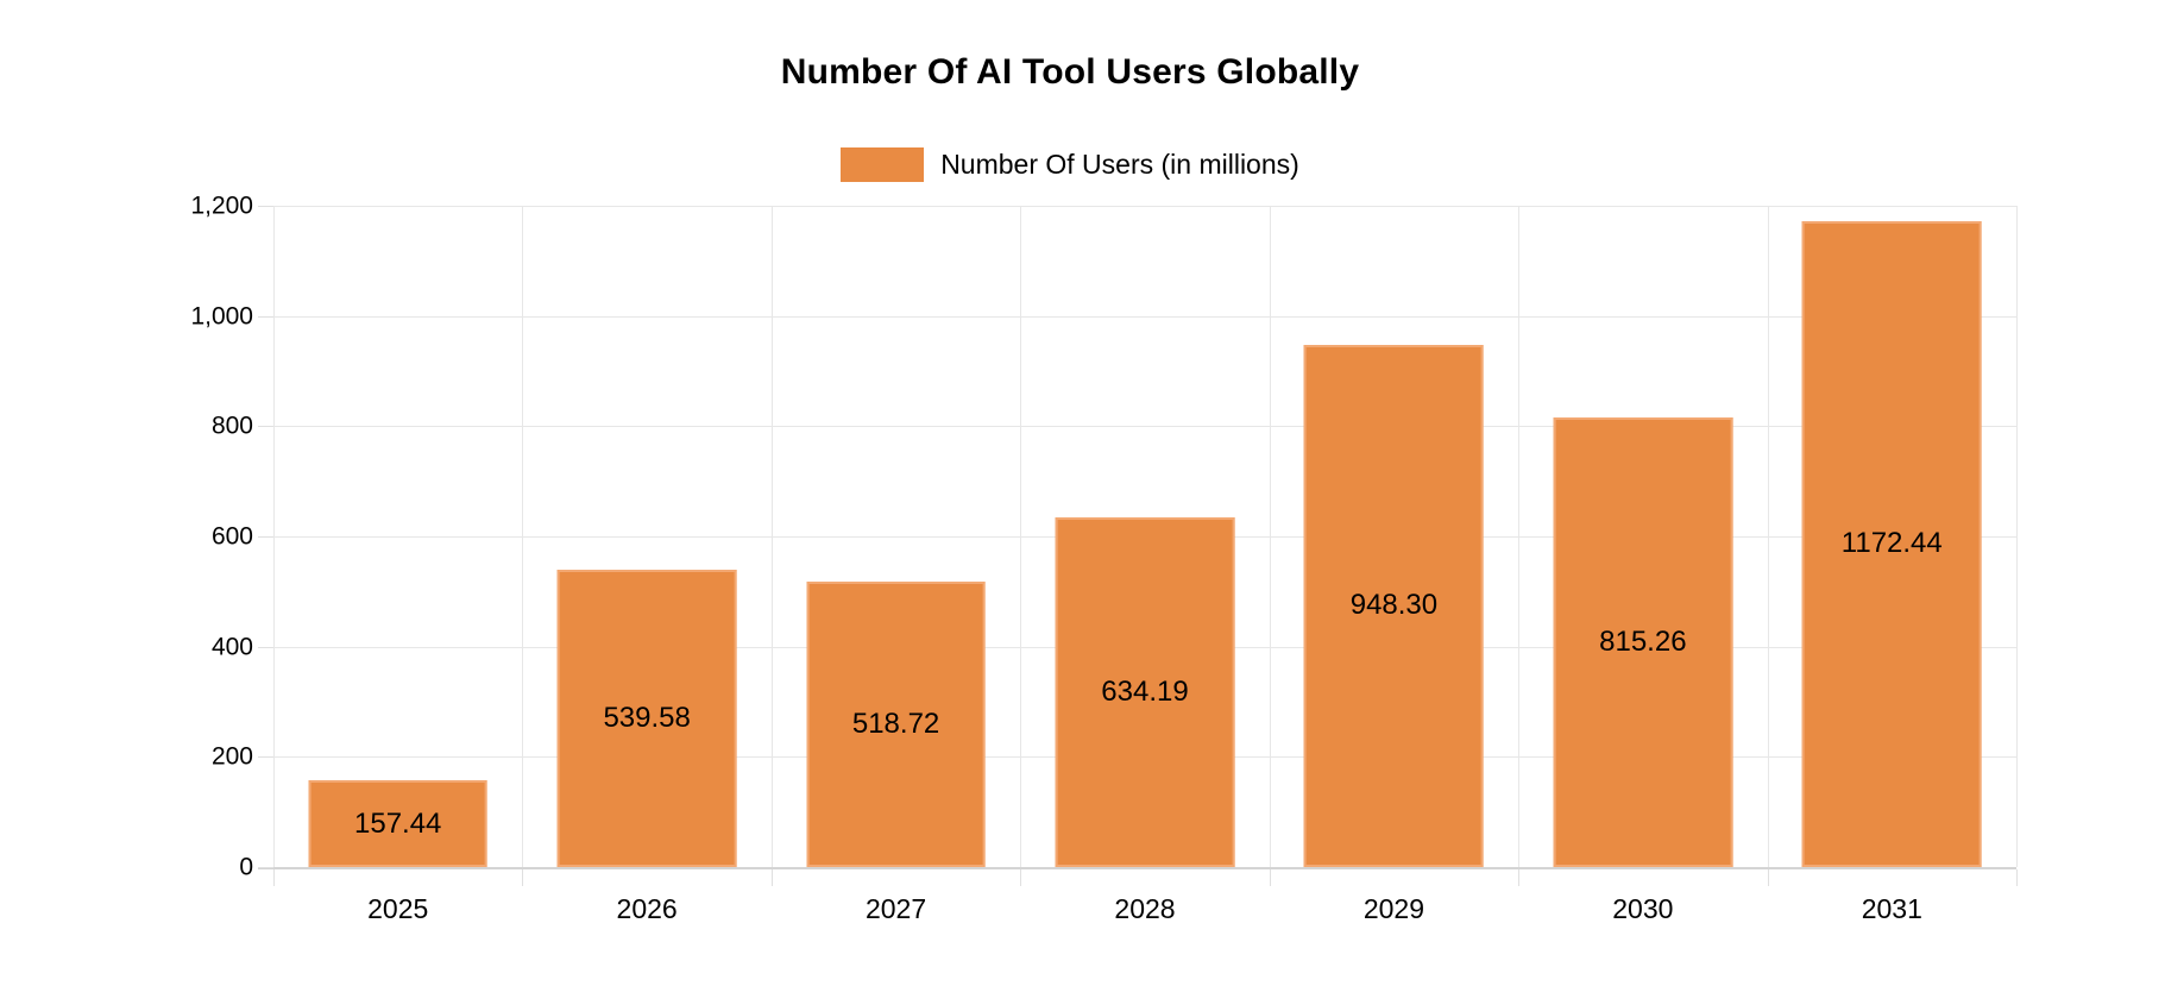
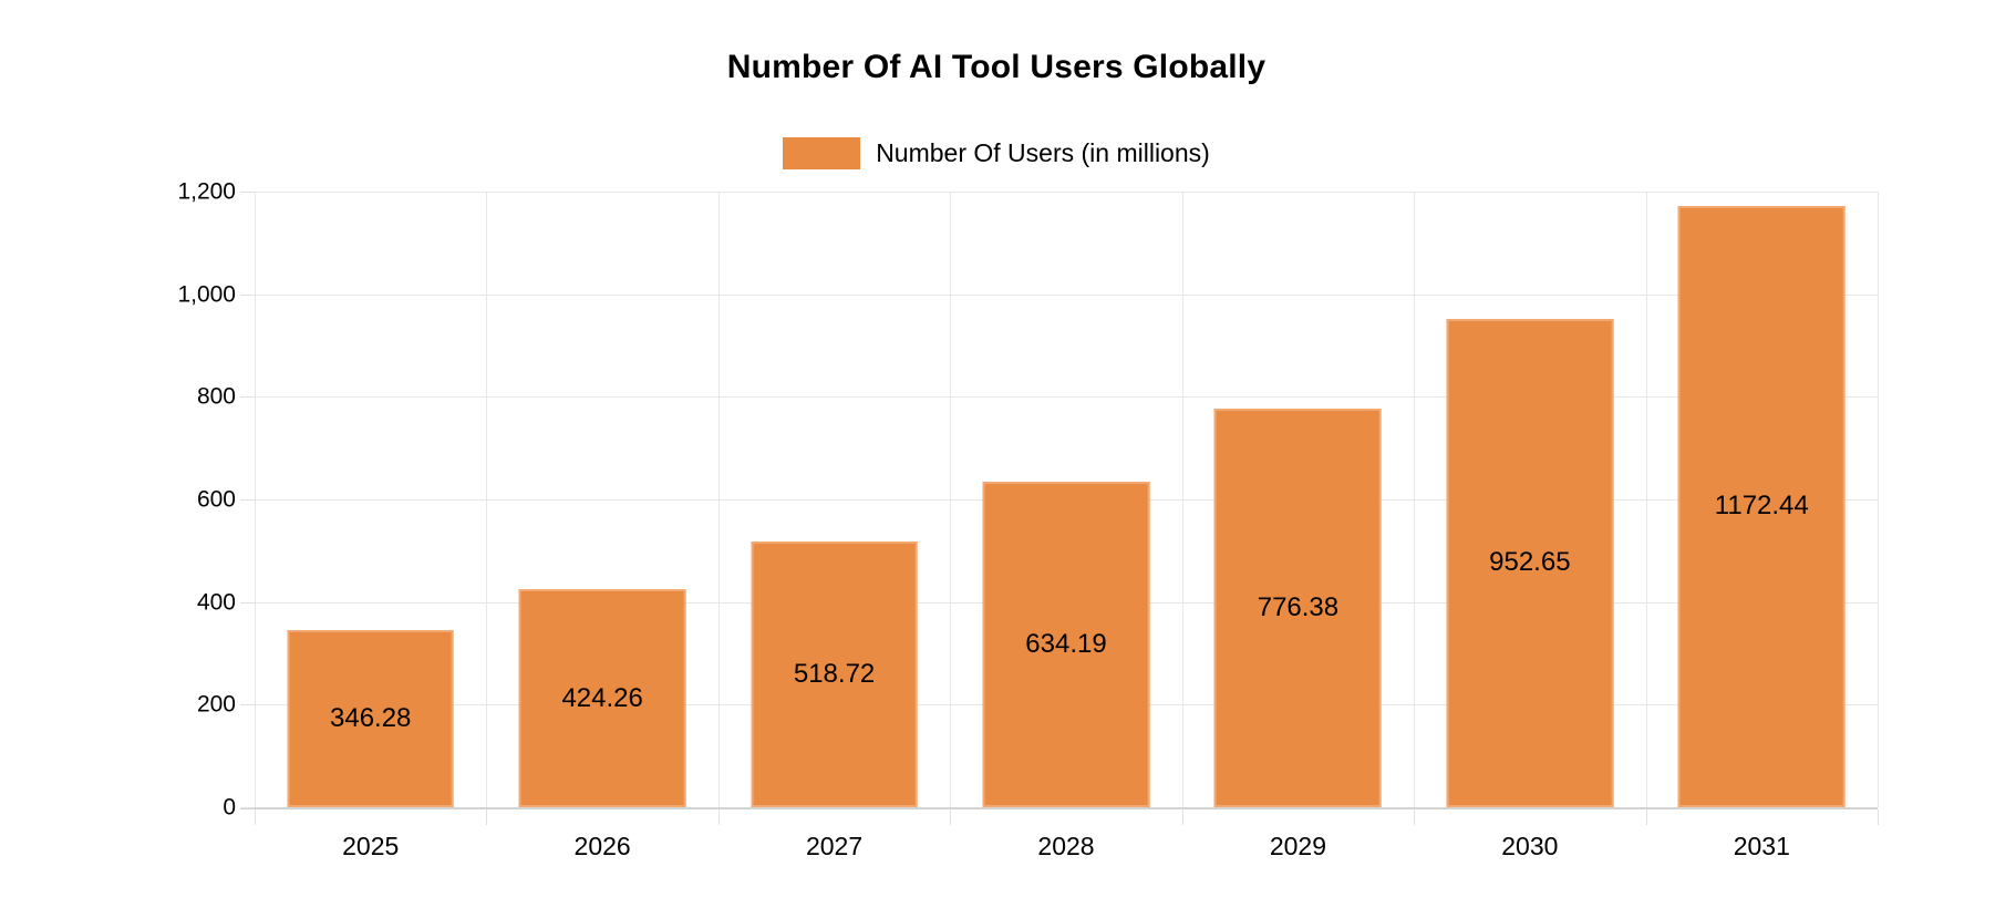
2025: 157.44 -> 346.28
2026: 539.58 -> 424.26
2029: 948.30 -> 776.38
2030: 815.26 -> 952.65
